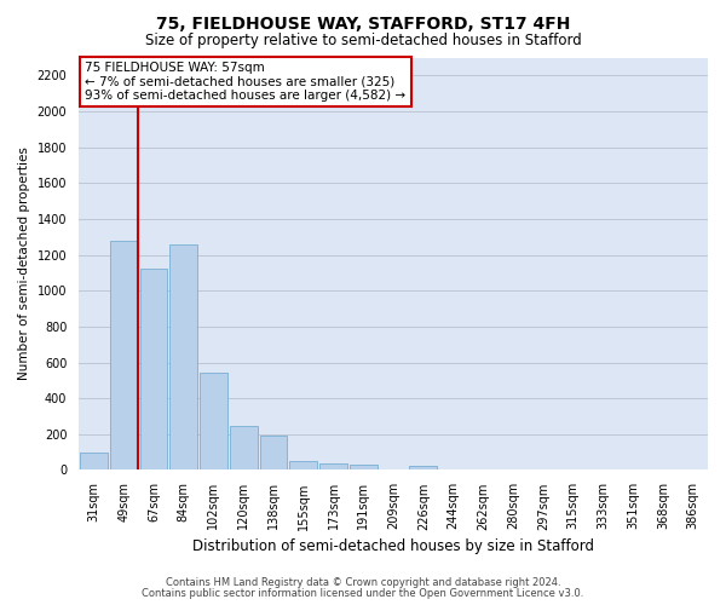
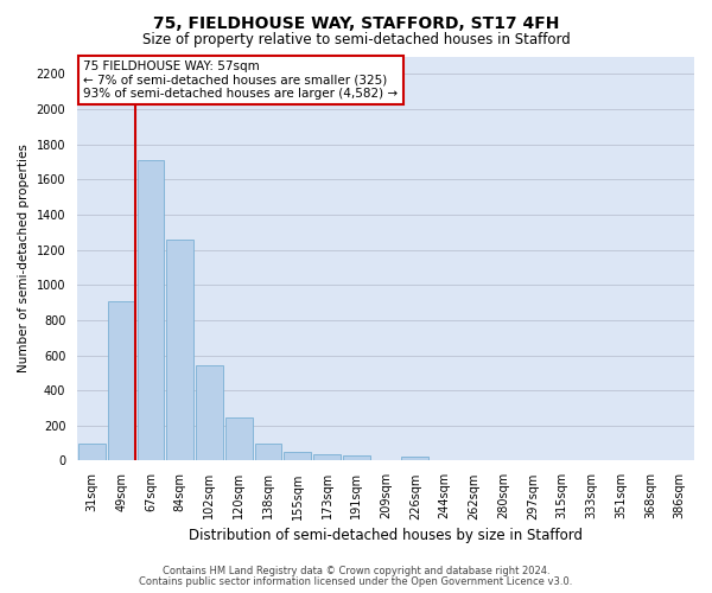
49sqm: 1280 -> 910
67sqm: 1120 -> 1710
138sqm: 190 -> 100
